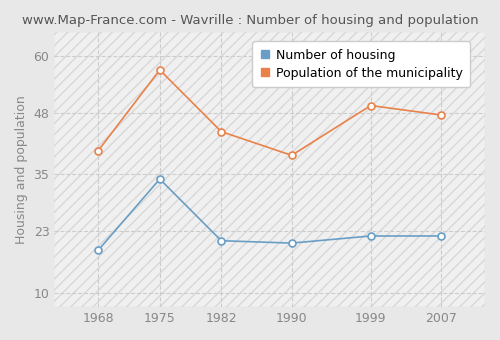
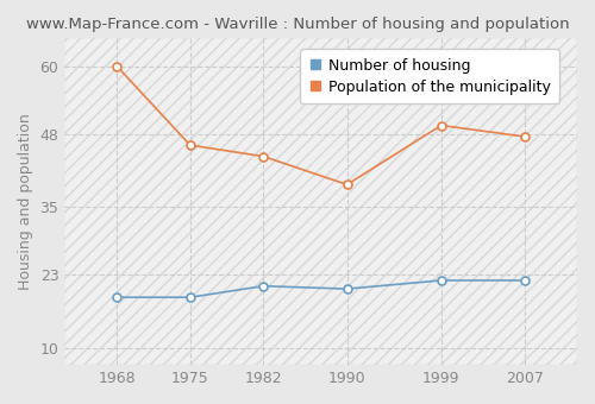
Population of the municipality/1968: 40.0 -> 60.0
Number of housing/1975: 34.0 -> 19.0
Population of the municipality/1975: 57.0 -> 46.0
